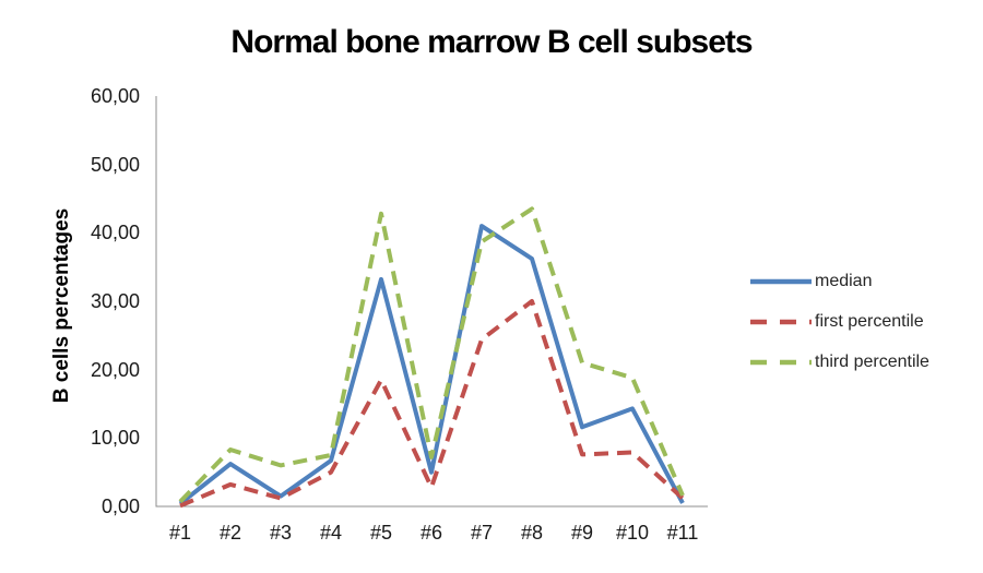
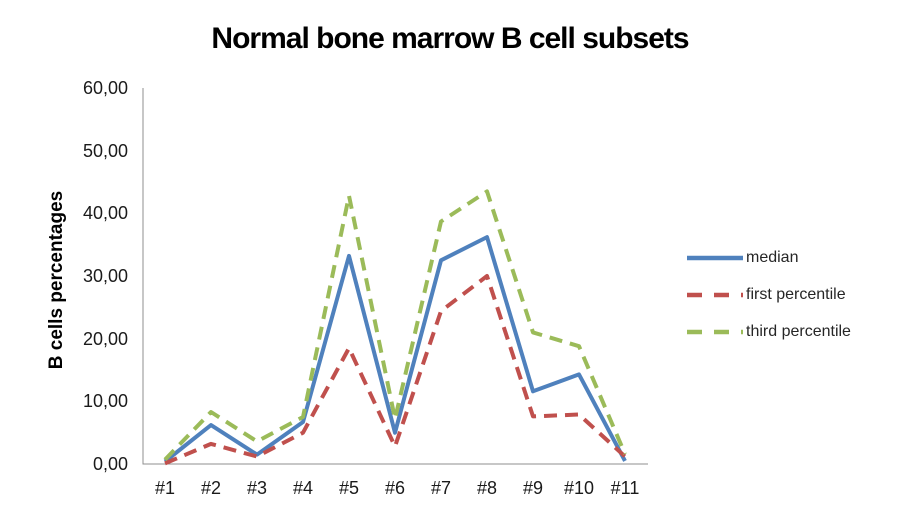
third percentile/#3: 6 -> 4
median/#7: 41 -> 32
